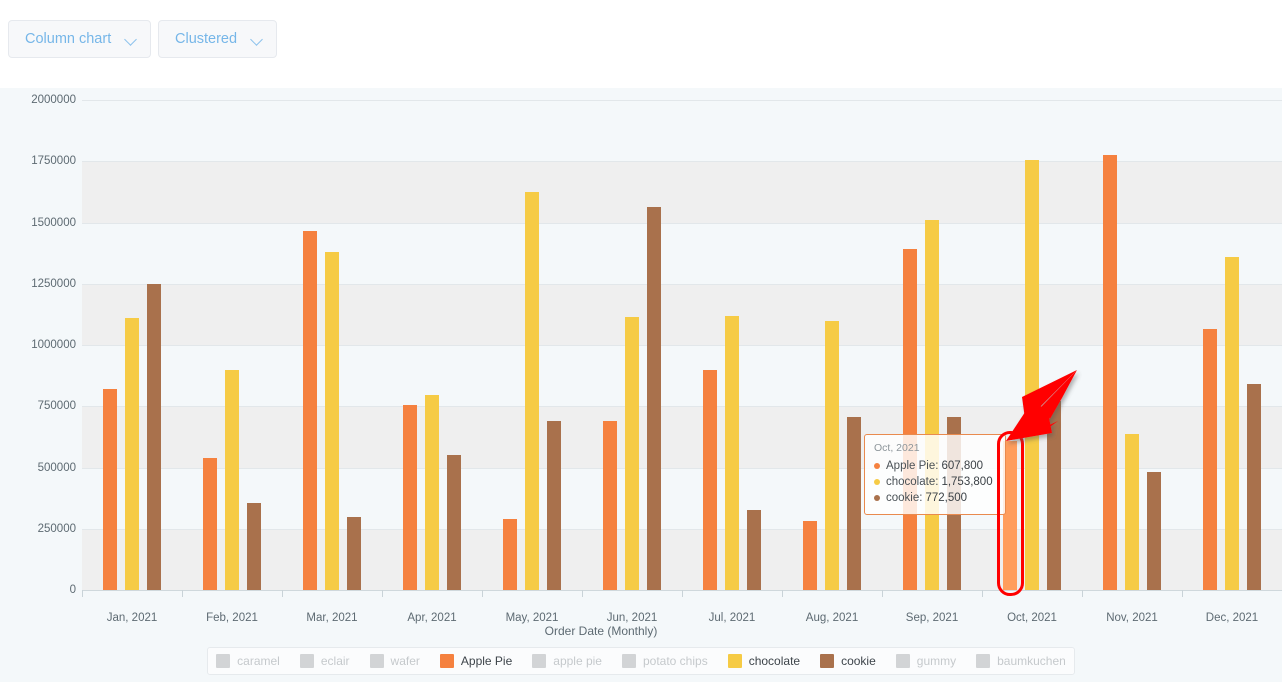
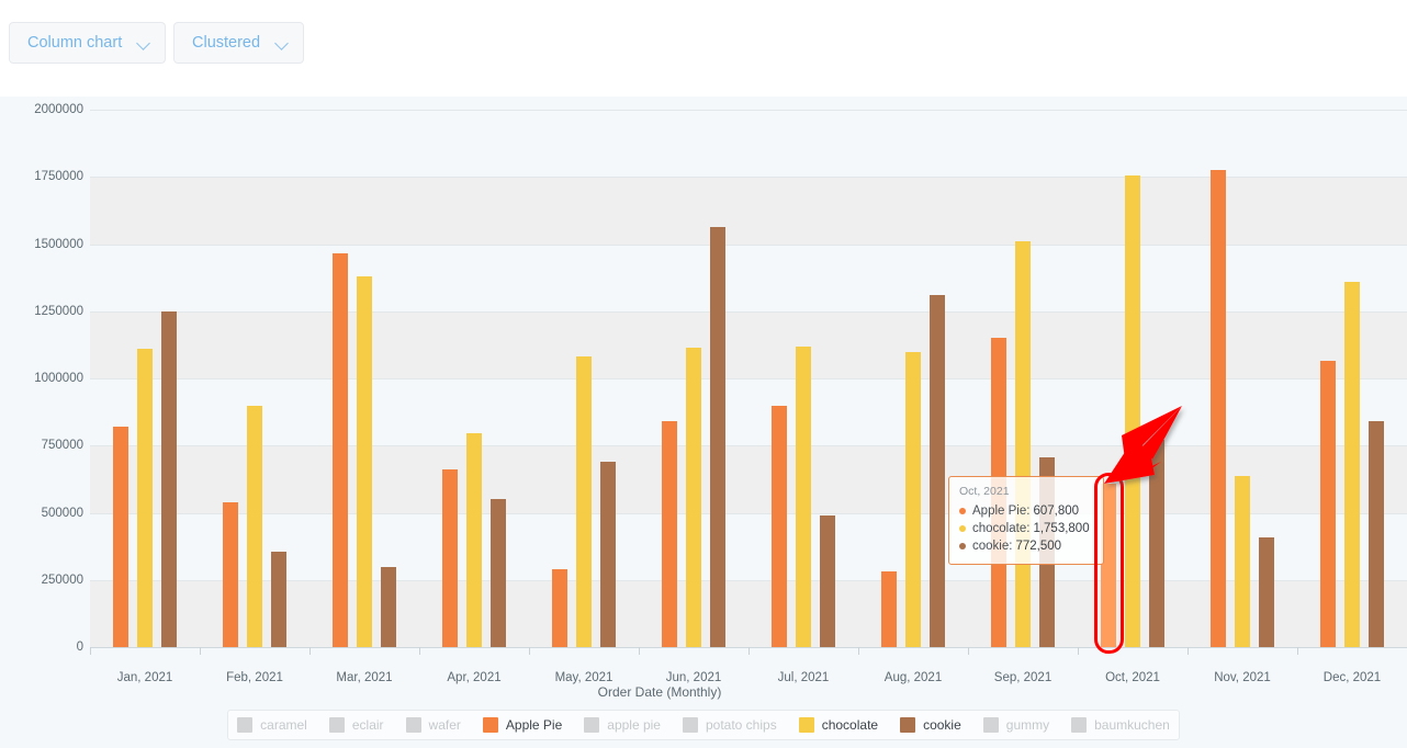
Apple Pie/Apr, 2021: 760000 -> 660000
chocolate/May, 2021: 1620000 -> 1080000
Apple Pie/Jun, 2021: 690000 -> 840000
cookie/Jul, 2021: 320000 -> 490000
cookie/Aug, 2021: 700000 -> 1310000
Apple Pie/Sep, 2021: 1390000 -> 1150000
cookie/Nov, 2021: 480000 -> 410000
